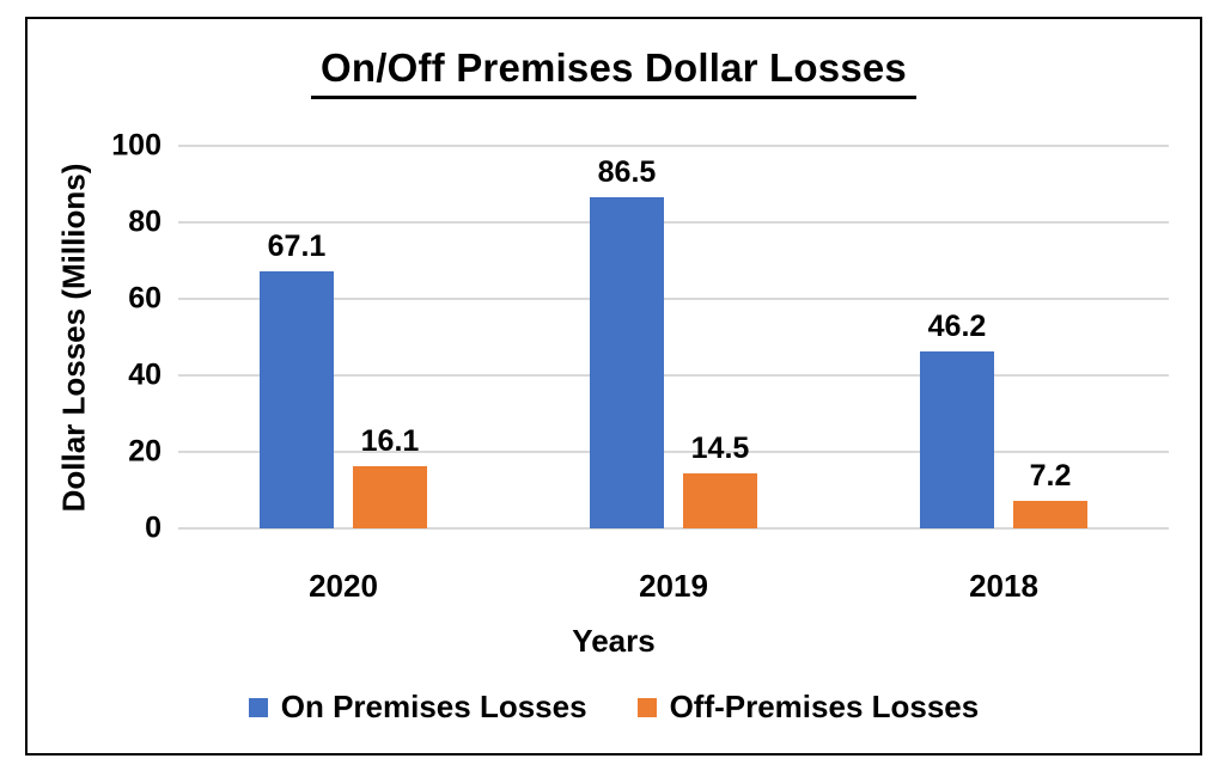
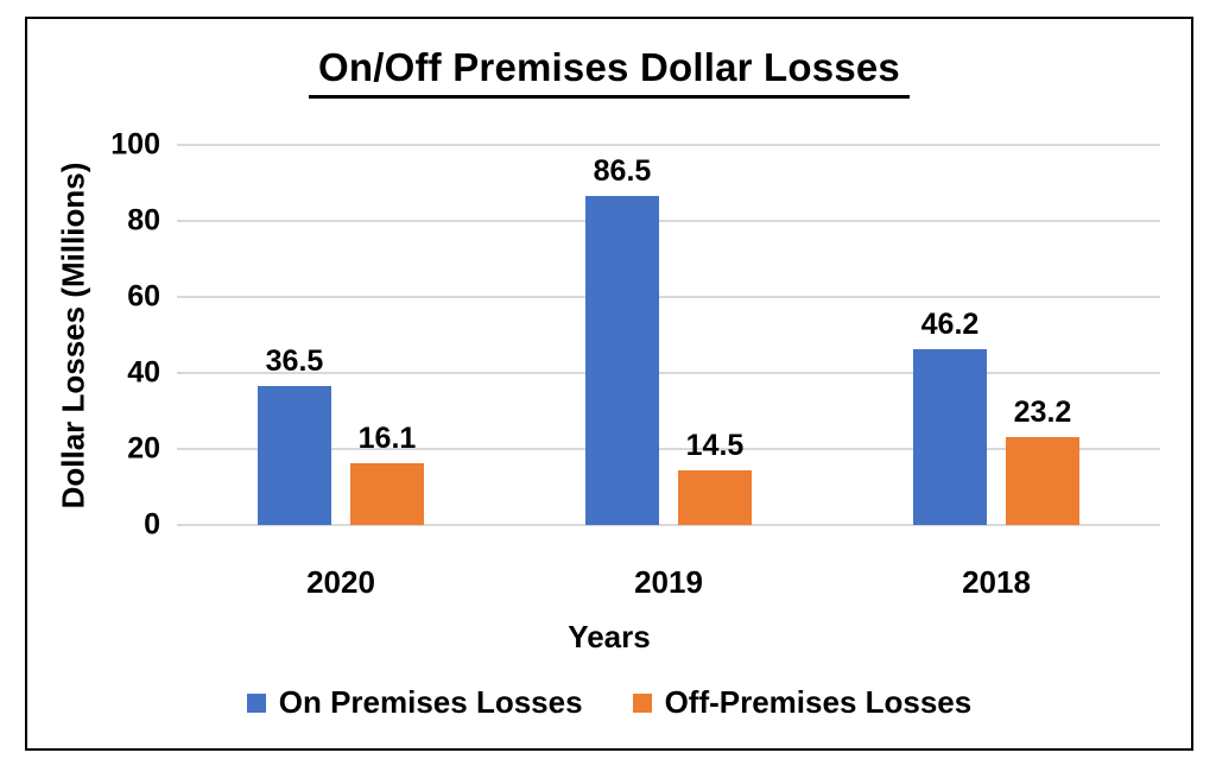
On Premises Losses/2020: 67.1 -> 36.5
Off-Premises Losses/2018: 7.2 -> 23.2
